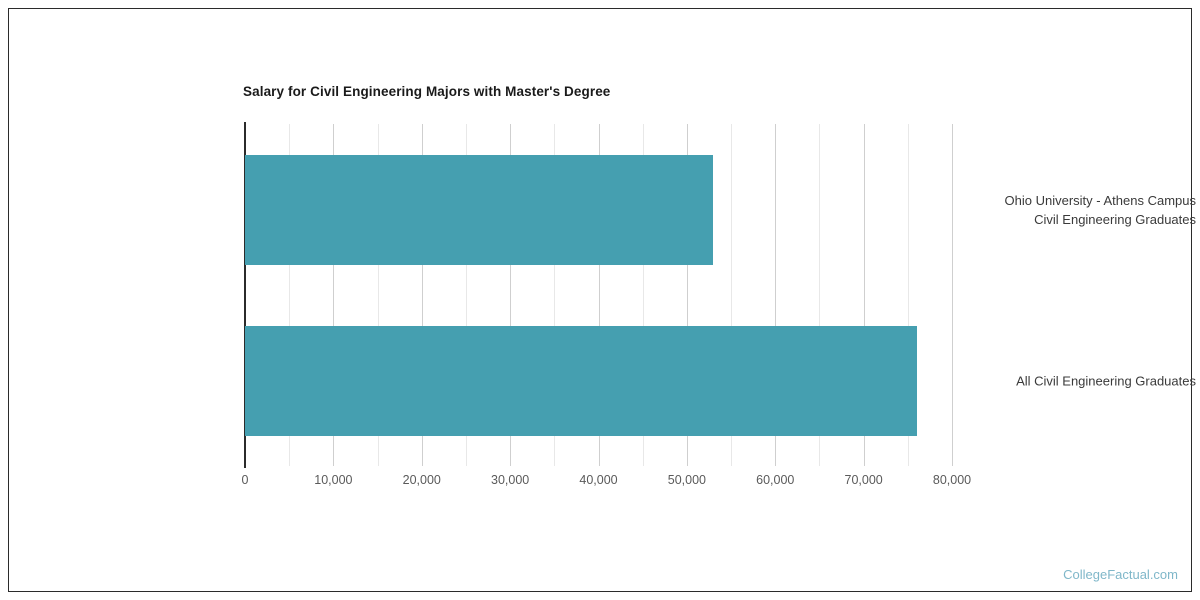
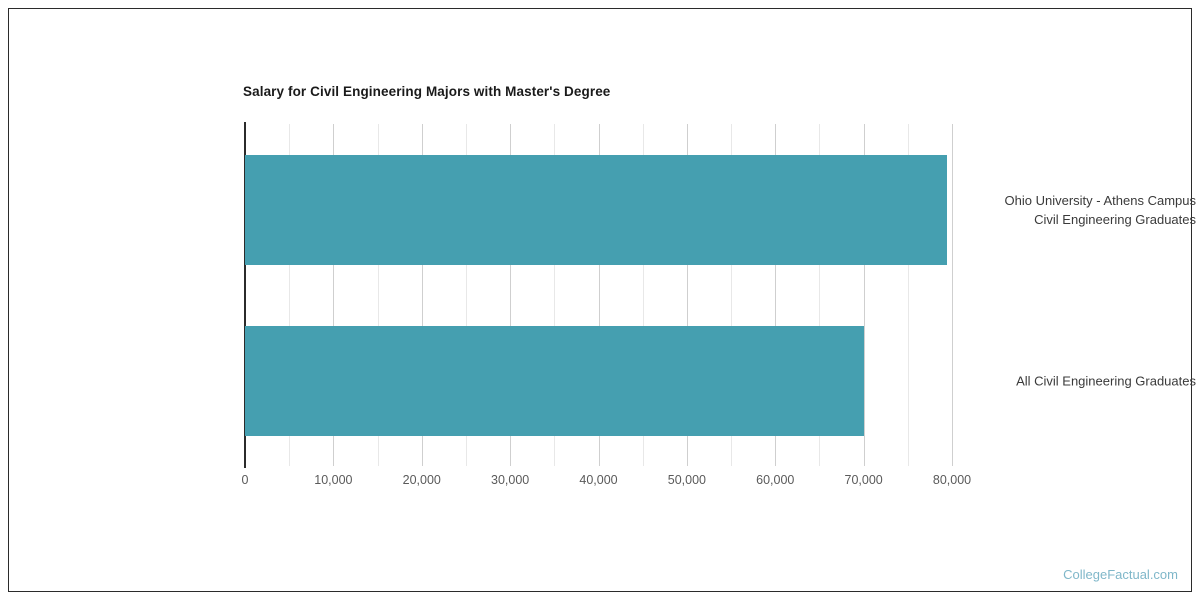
Ohio University - Athens Campus Civil Engineering Graduates: 53000 -> 79000
All Civil Engineering Graduates: 76000 -> 70000
